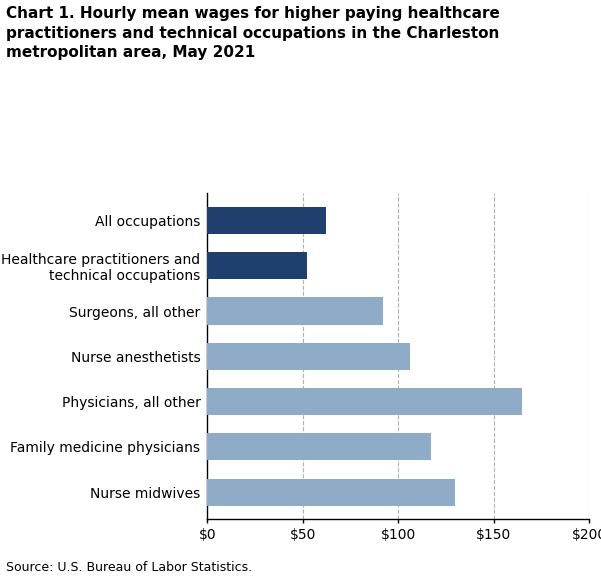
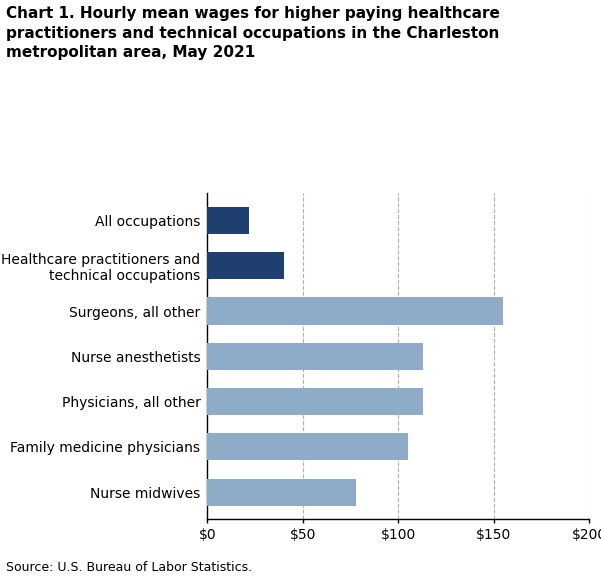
All occupations: $62 -> $22
Healthcare practitioners and technical occupations: $52 -> $40
Surgeons, all other: $92 -> $155
Nurse anesthetists: $106 -> $113
Physicians, all other: $165 -> $113
Family medicine physicians: $117 -> $105
Nurse midwives: $130 -> $78
